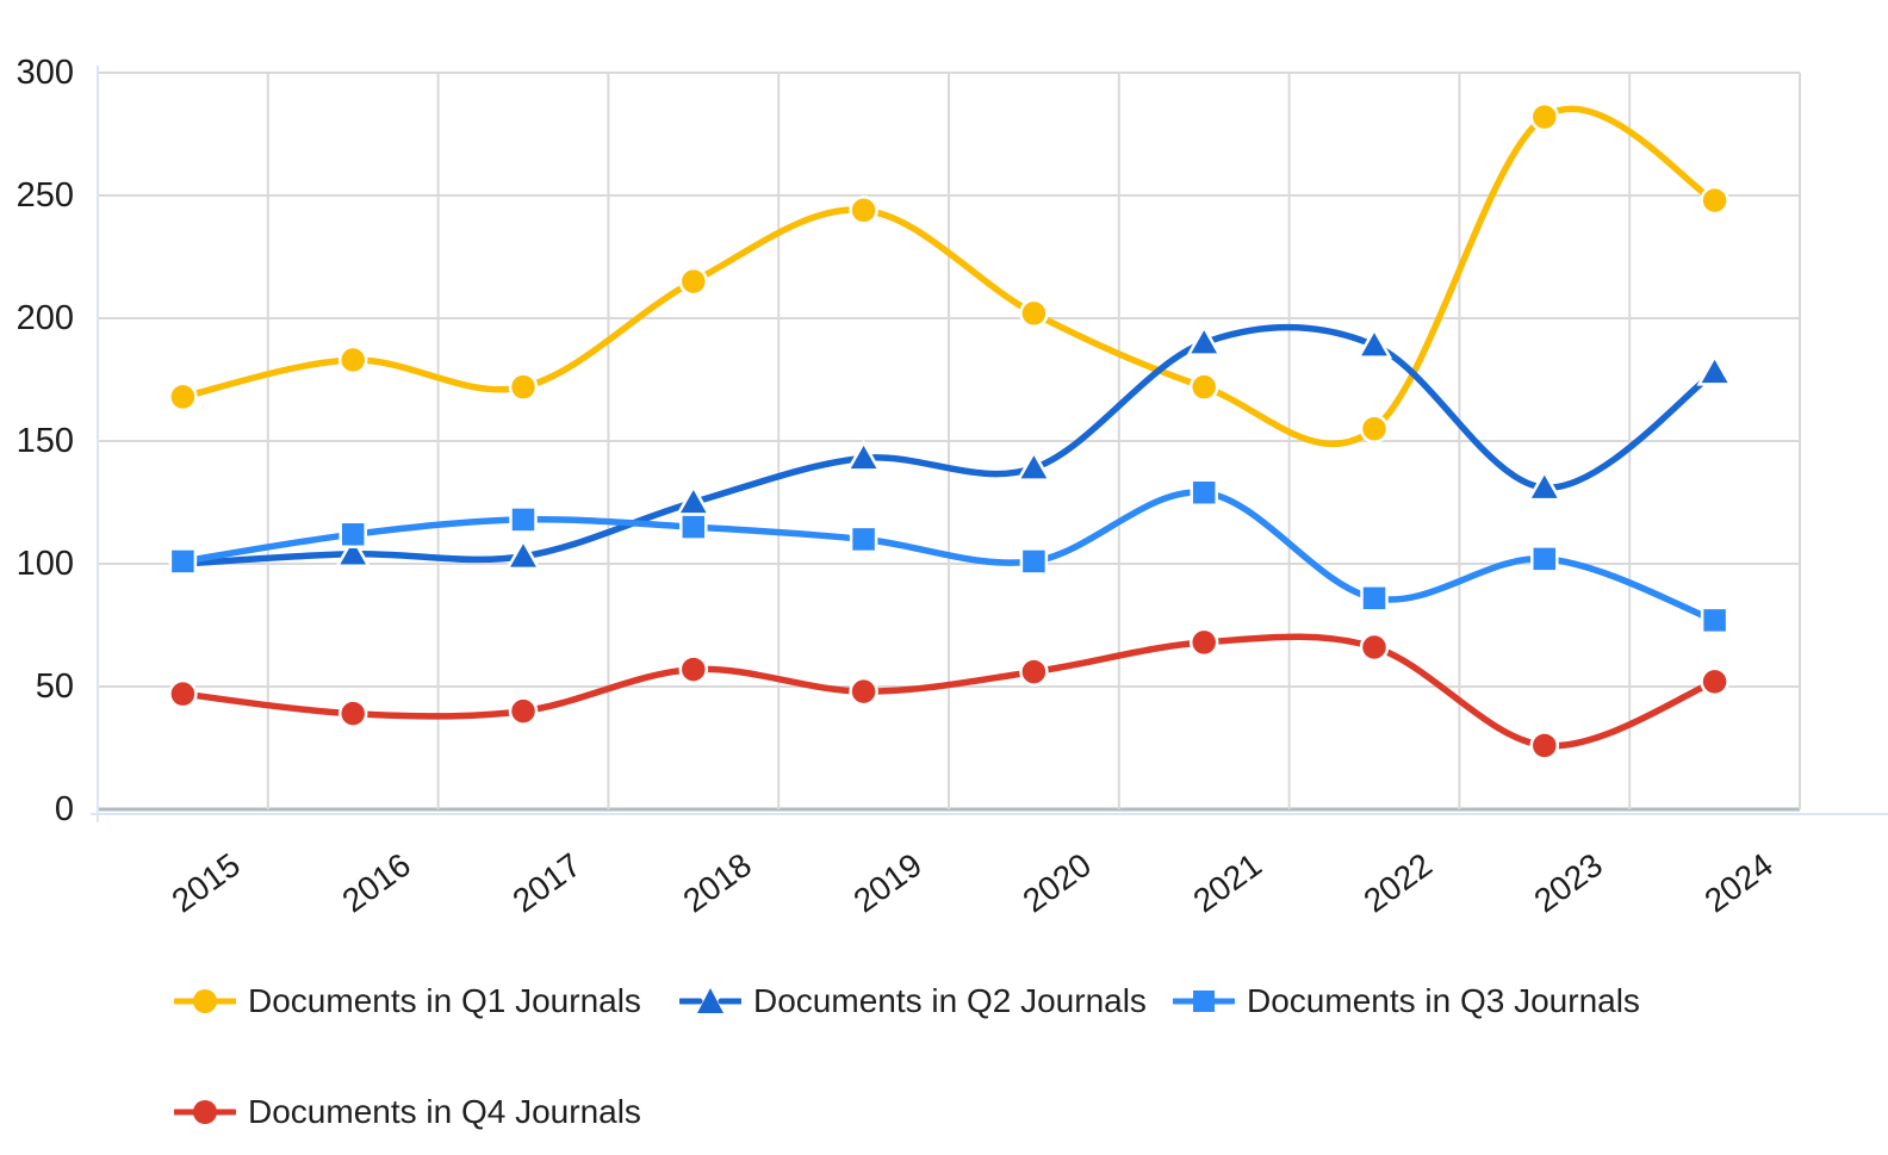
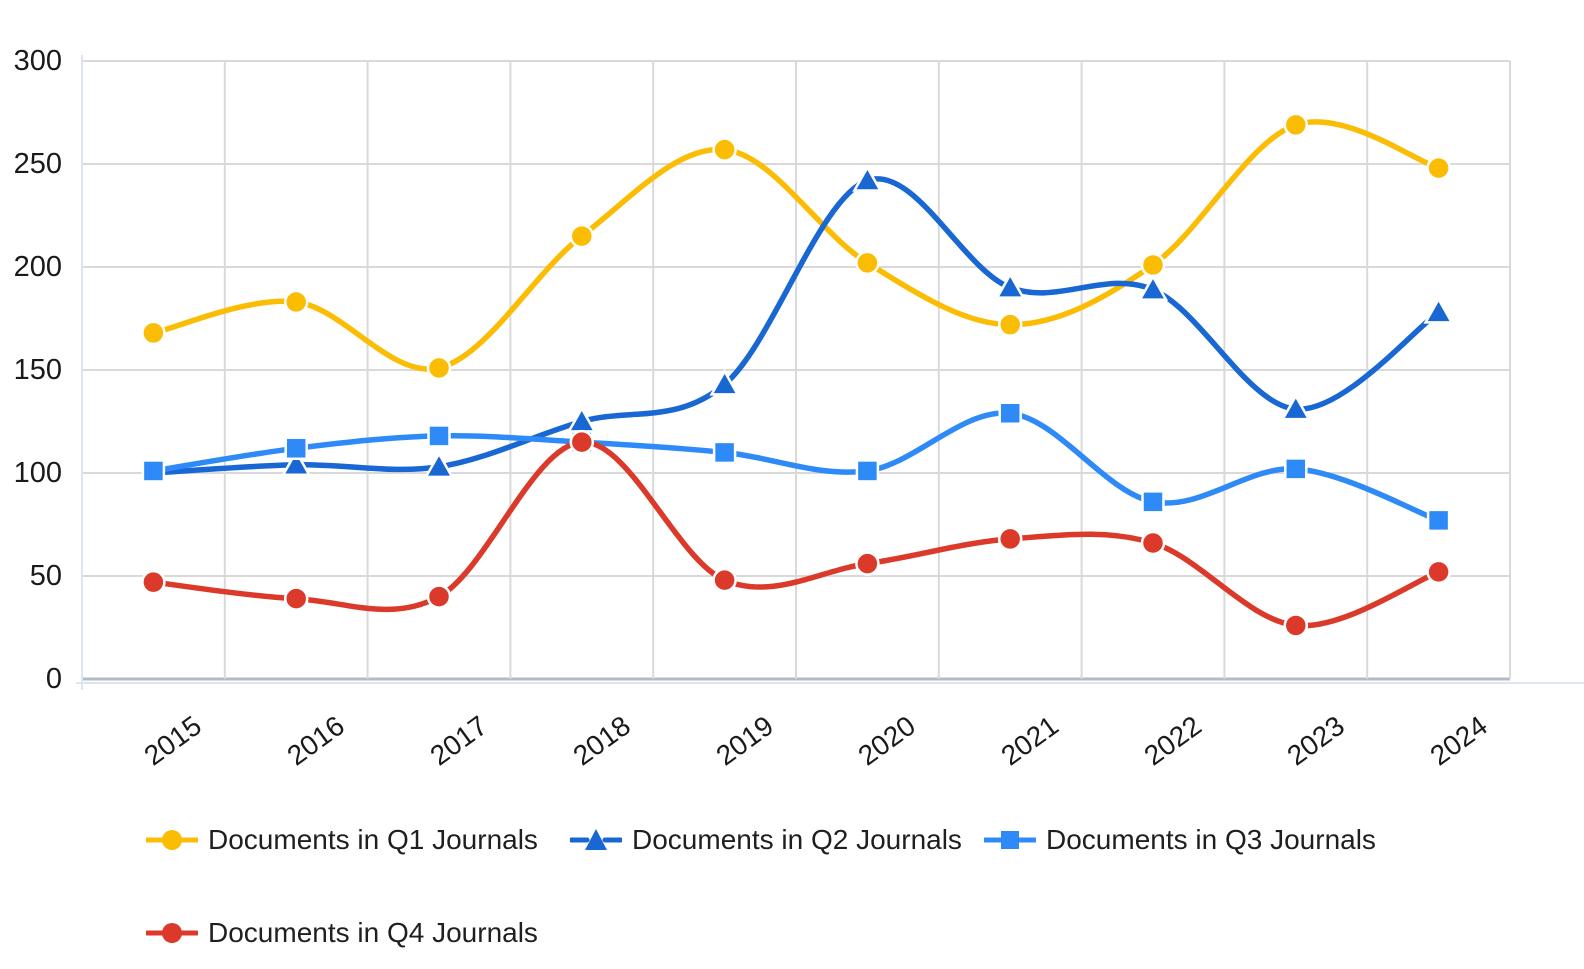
Documents in Q1 Journals/2017: 172 -> 151
Documents in Q4 Journals/2018: 57 -> 115
Documents in Q1 Journals/2019: 244 -> 257
Documents in Q2 Journals/2020: 139 -> 242
Documents in Q1 Journals/2022: 155 -> 201
Documents in Q1 Journals/2023: 282 -> 269
